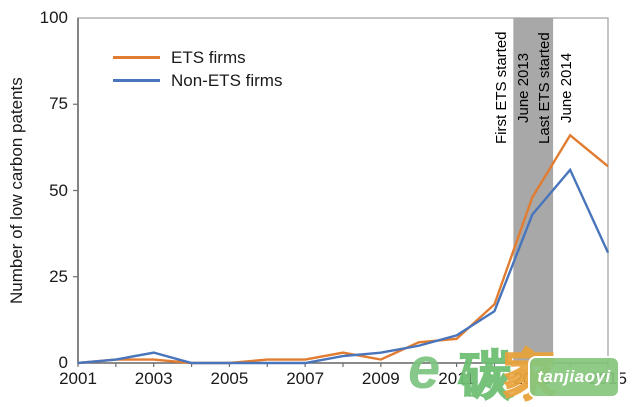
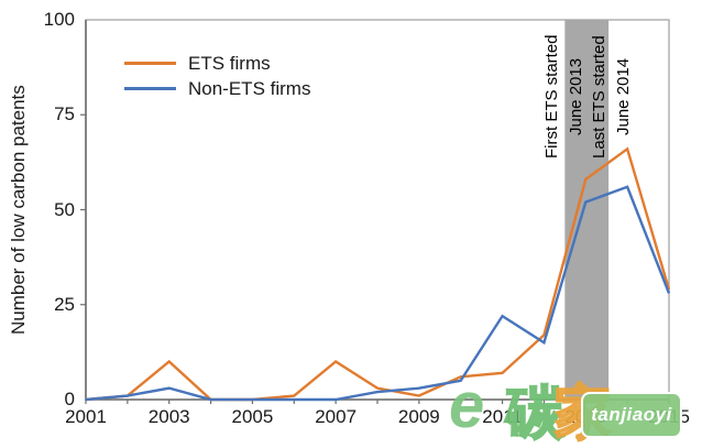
ETS firms/2003: 1 -> 10
ETS firms/2007: 1 -> 10
Non-ETS firms/2011: 8 -> 22
ETS firms/2013: 48 -> 58
Non-ETS firms/2013: 43 -> 52
ETS firms/2015: 57 -> 29
Non-ETS firms/2015: 32 -> 28
